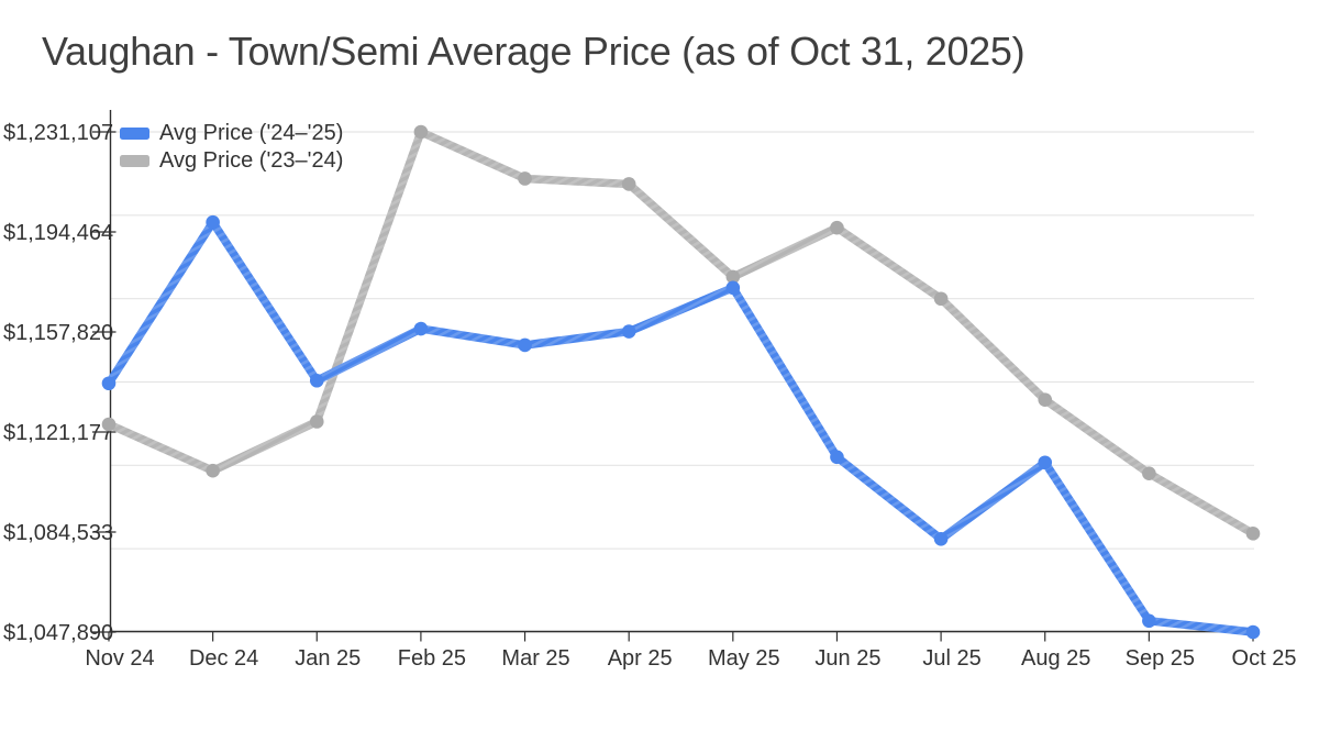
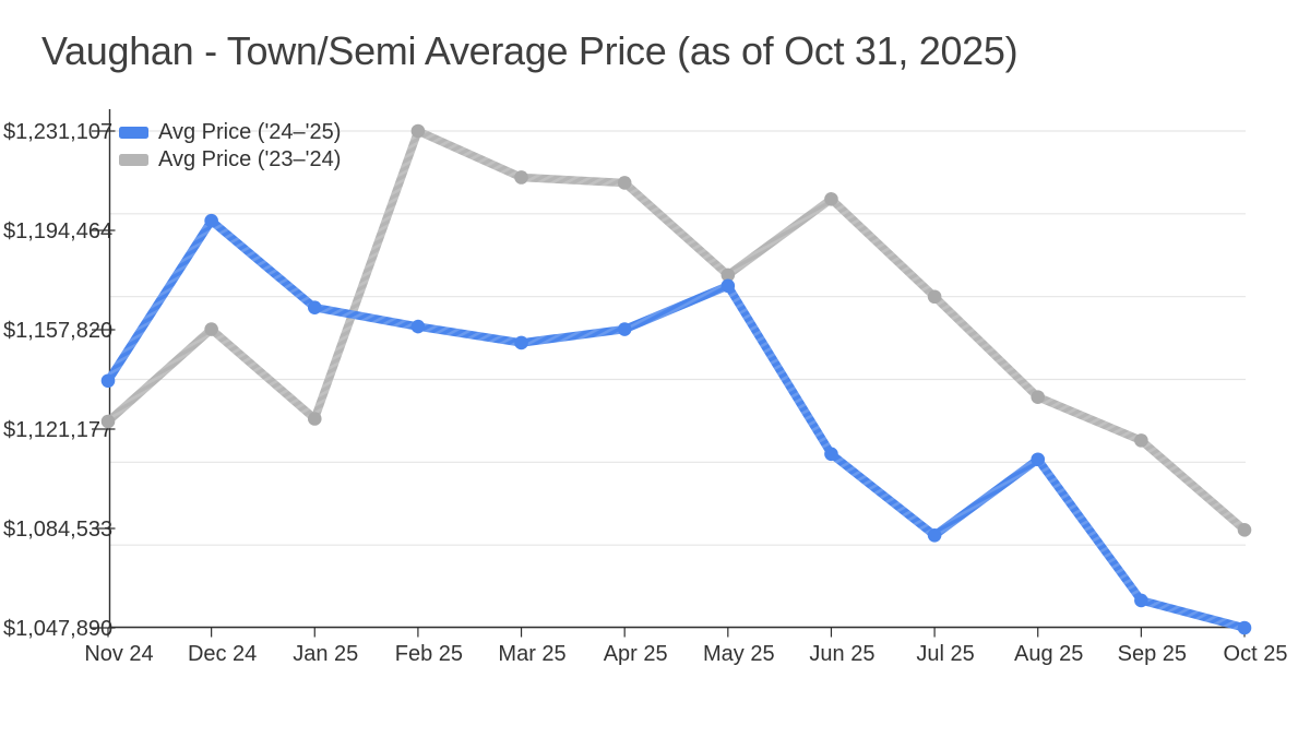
Avg Price ('23–'24)/Dec 24: $1107000 -> $1158000
Avg Price ('24–'25)/Jan 25: $1140000 -> $1166000
Avg Price ('23–'24)/Jun 25: $1196000 -> $1206000
Avg Price ('24–'25)/Sep 25: $1052000 -> $1058000
Avg Price ('23–'24)/Sep 25: $1106000 -> $1117000
